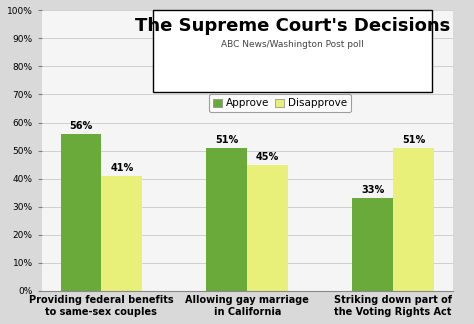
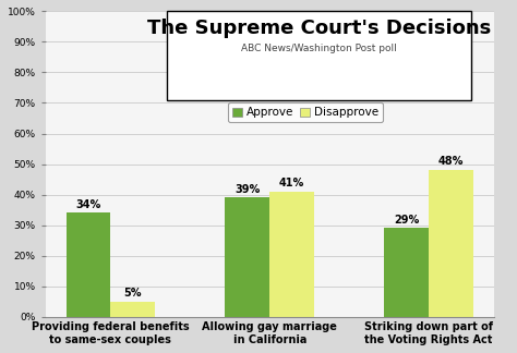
Approve/Providing federal benefits to same-sex couples: 56% -> 34%
Disapprove/Providing federal benefits to same-sex couples: 41% -> 5%
Approve/Allowing gay marriage in California: 51% -> 39%
Disapprove/Allowing gay marriage in California: 45% -> 41%
Approve/Striking down part of the Voting Rights Act: 33% -> 29%
Disapprove/Striking down part of the Voting Rights Act: 51% -> 48%
